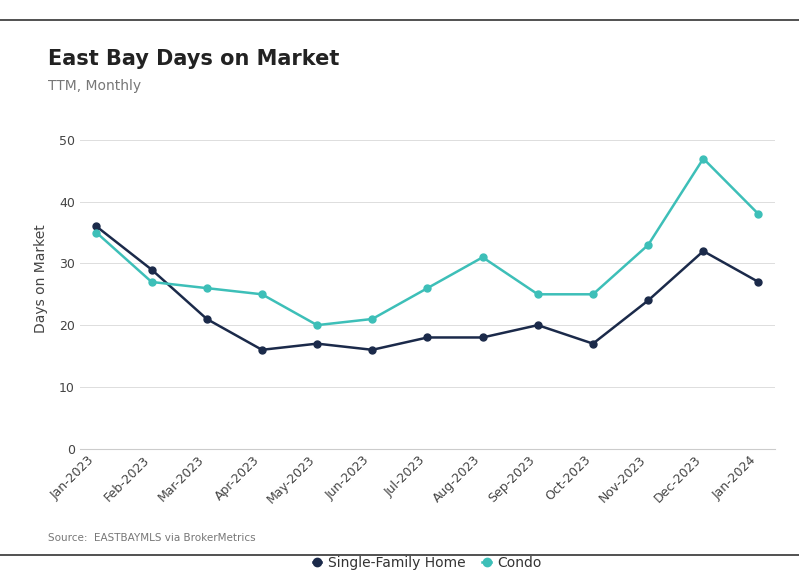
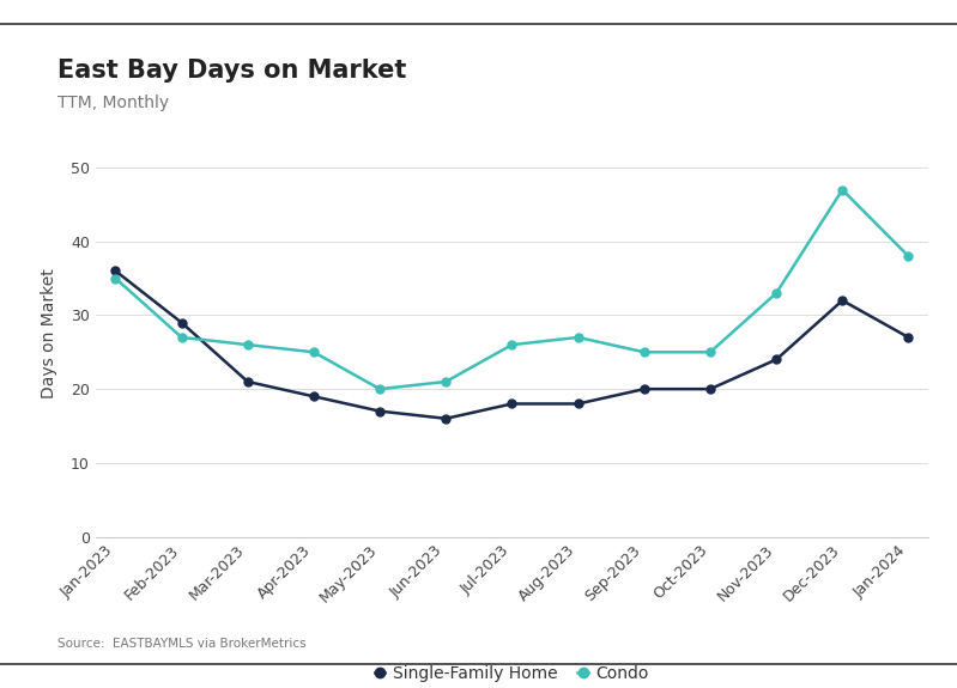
Single-Family Home/Apr-2023: 16 -> 19
Condo/Aug-2023: 31 -> 27
Single-Family Home/Oct-2023: 17 -> 20
